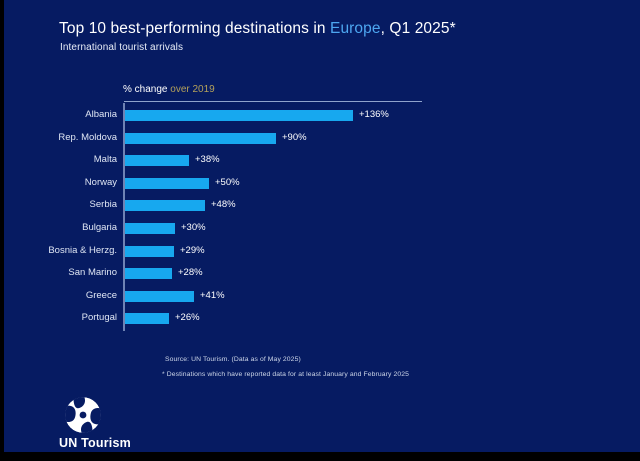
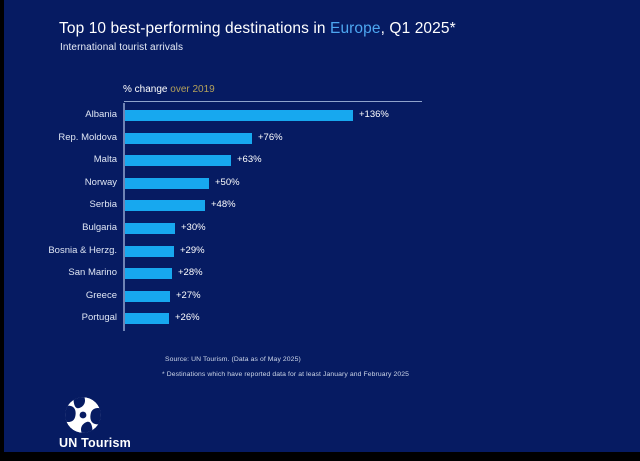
Rep. Moldova: +90% -> +76%
Malta: +38% -> +63%
Greece: +41% -> +27%
